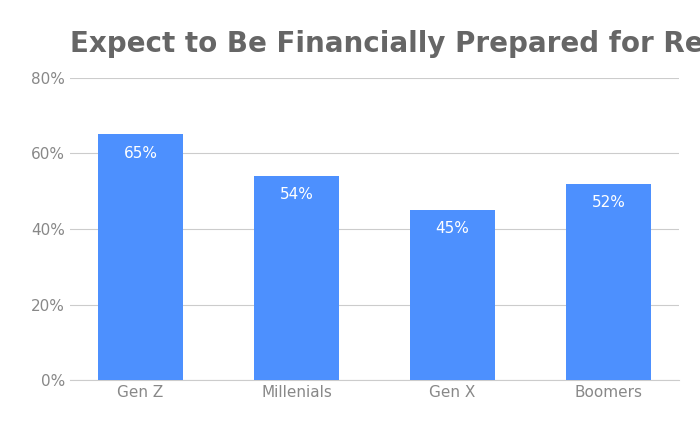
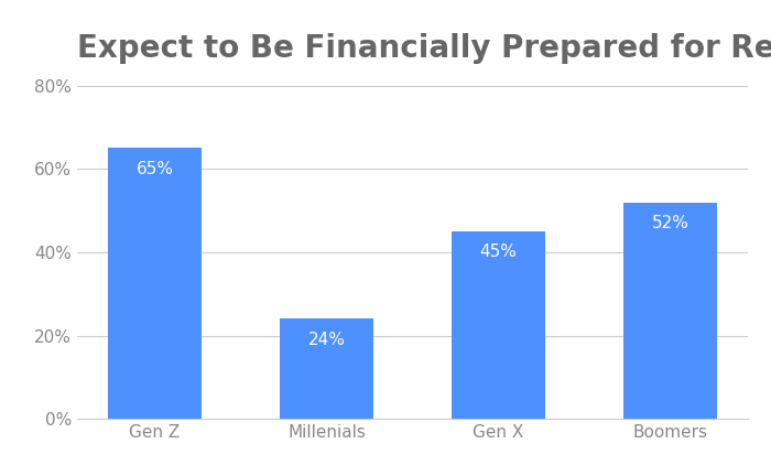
Millenials: 54% -> 24%
